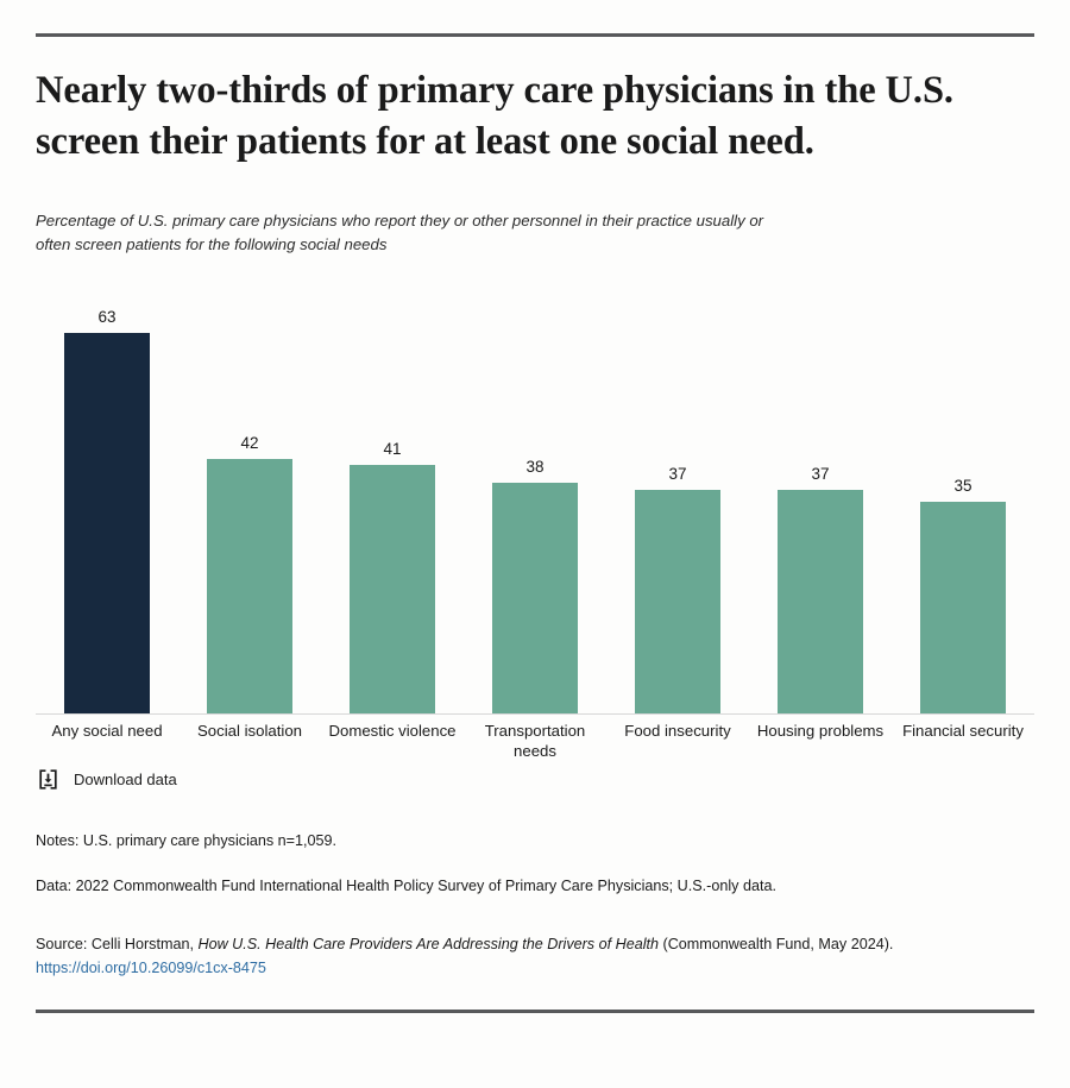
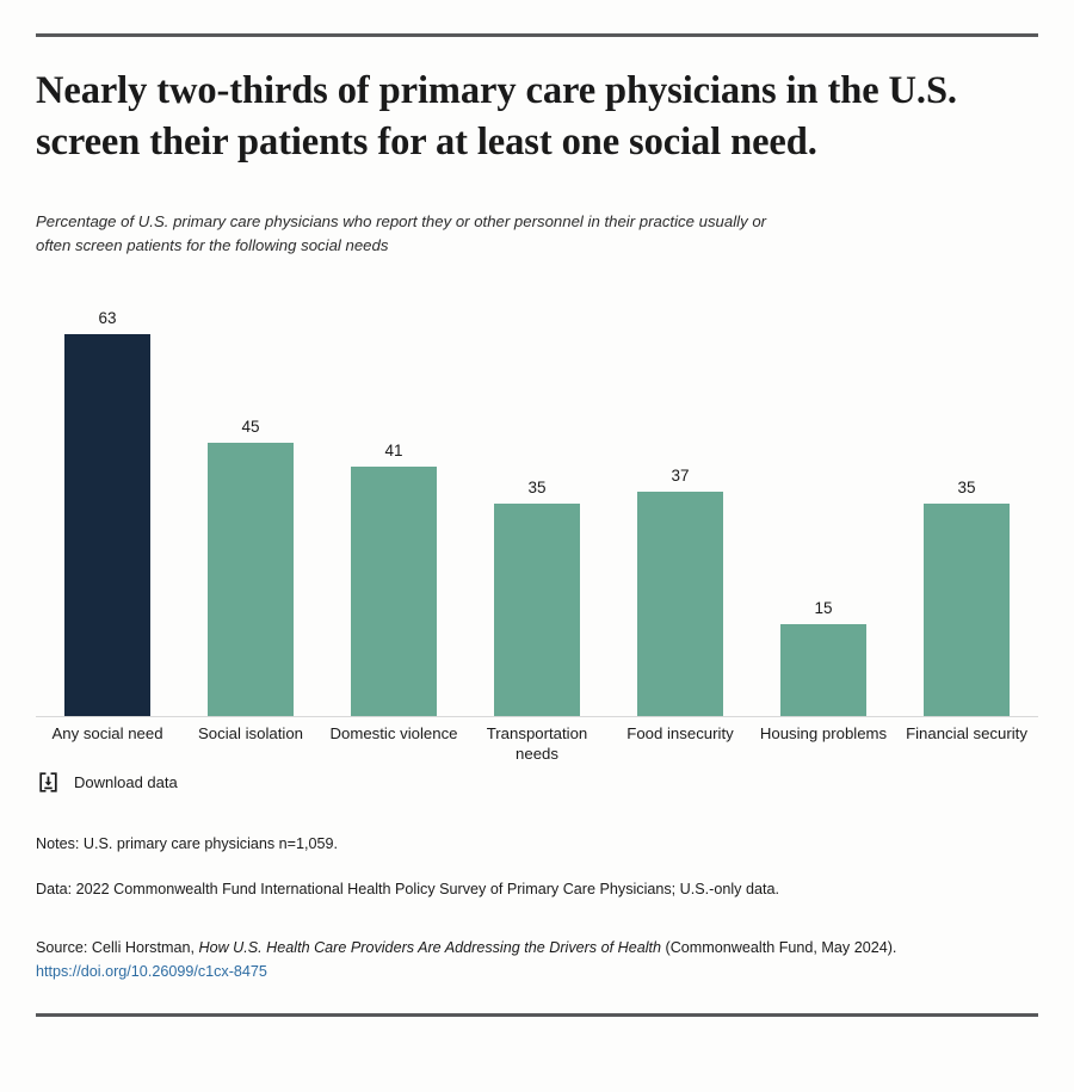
Social isolation: 42 -> 45
Transportation needs: 38 -> 35
Housing problems: 37 -> 15
